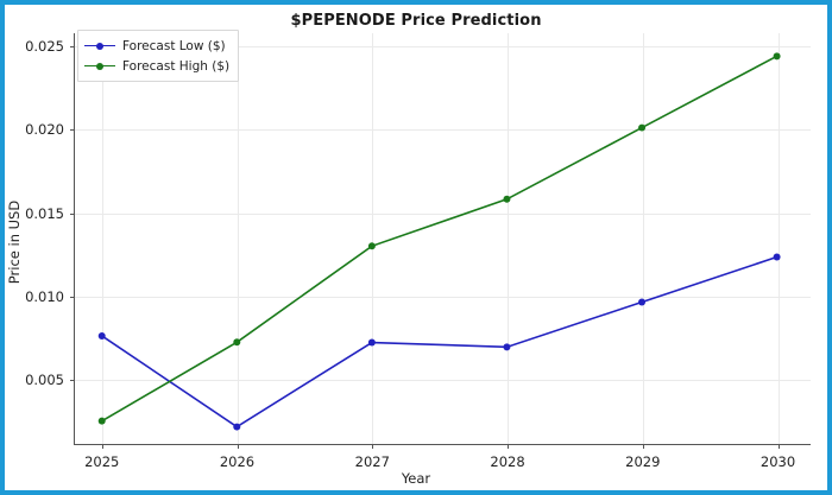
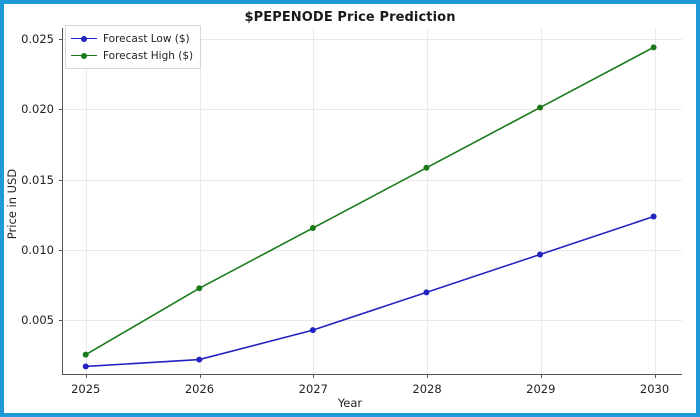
Forecast Low ($)/2025: 0.0076 -> 0.0016
Forecast Low ($)/2027: 0.0072 -> 0.0042
Forecast High ($)/2027: 0.0130 -> 0.0115
